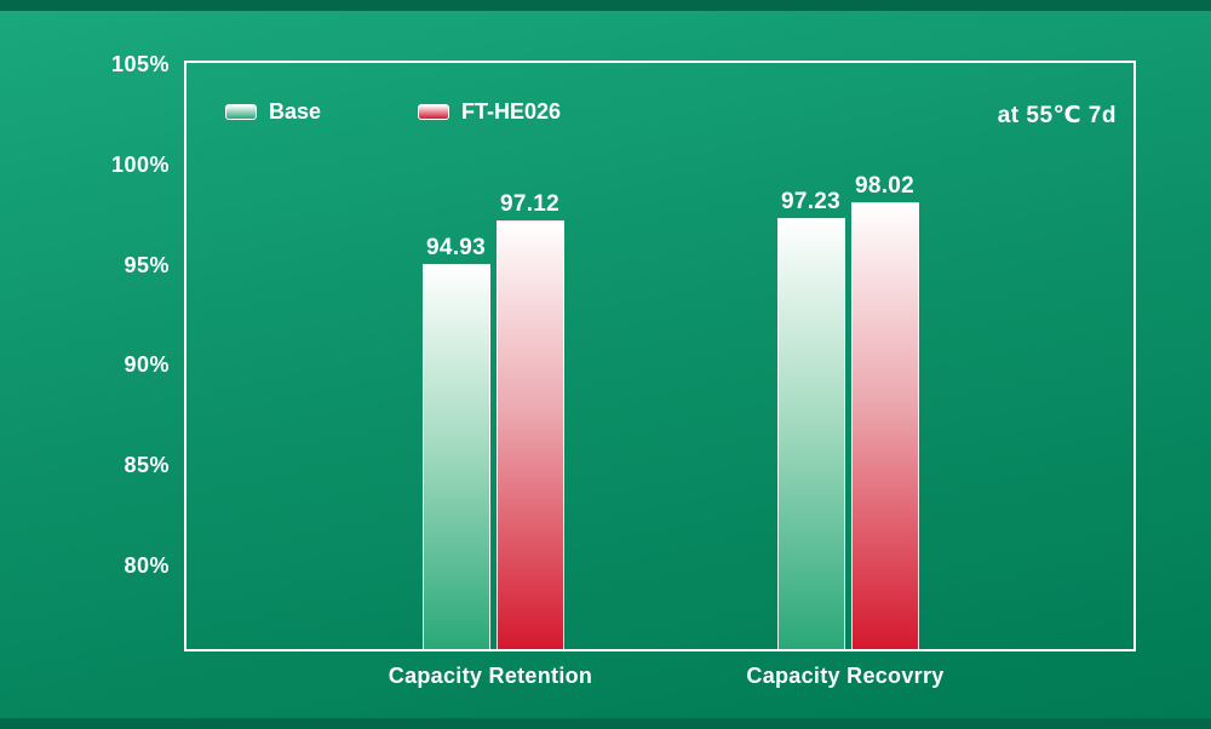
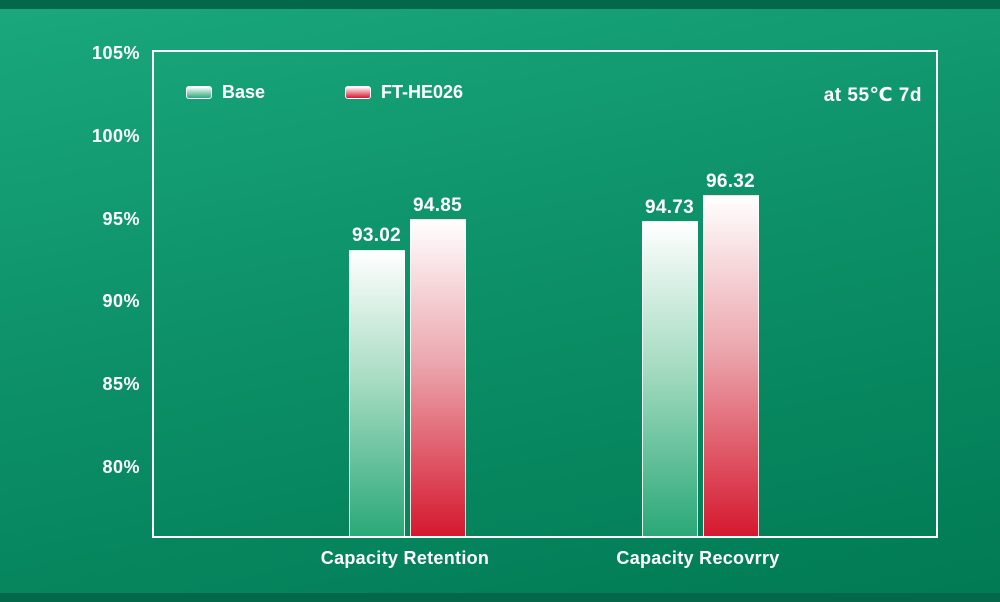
Base/Capacity Retention: 94.93 -> 93.02
FT-HE026/Capacity Retention: 97.12 -> 94.85
Base/Capacity Recovrry: 97.23 -> 94.73
FT-HE026/Capacity Recovrry: 98.02 -> 96.32
